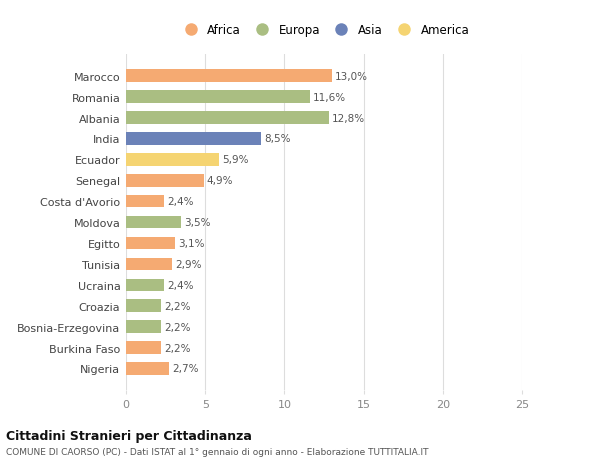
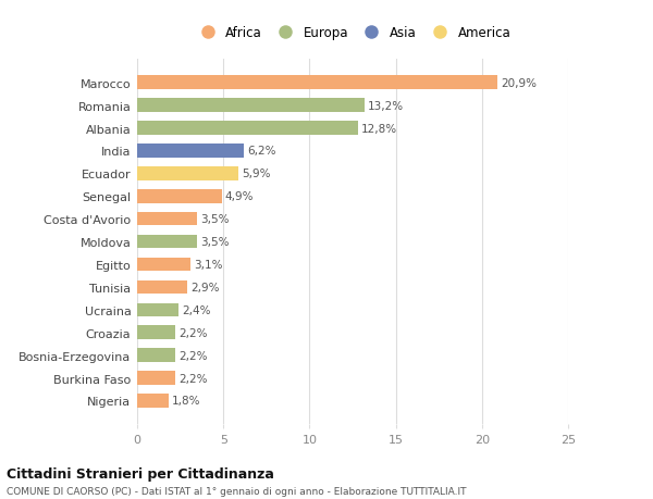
Marocco: 13,0% -> 20,9%
Romania: 11,6% -> 13,2%
India: 8,5% -> 6,2%
Costa d'Avorio: 2,4% -> 3,5%
Nigeria: 2,7% -> 1,8%
